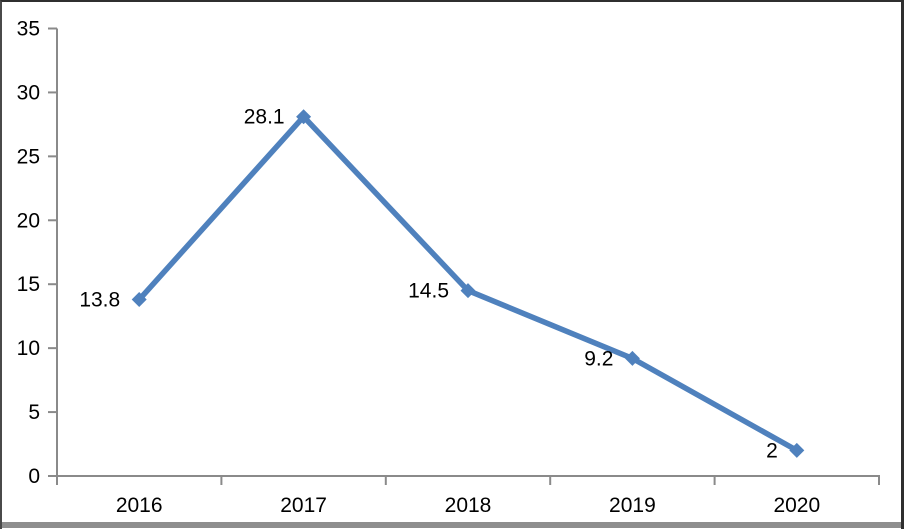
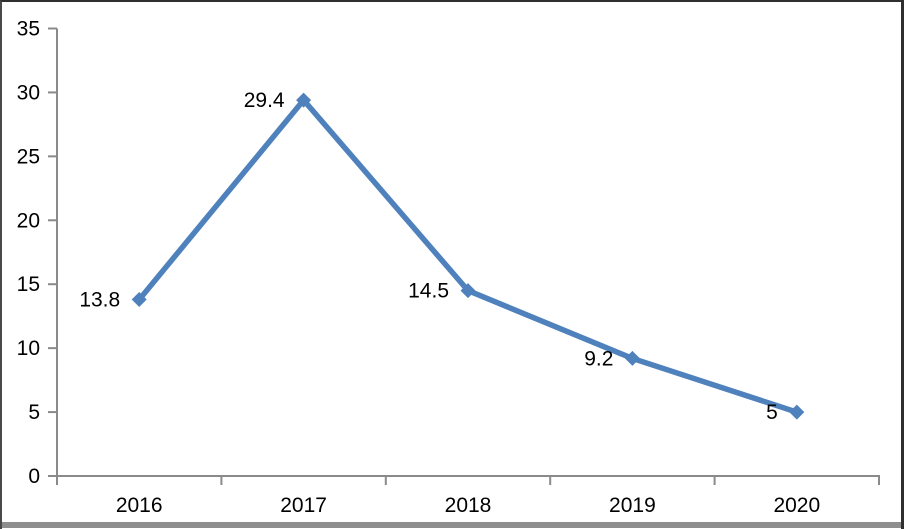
2017: 28.1 -> 29.4
2020: 2 -> 5
